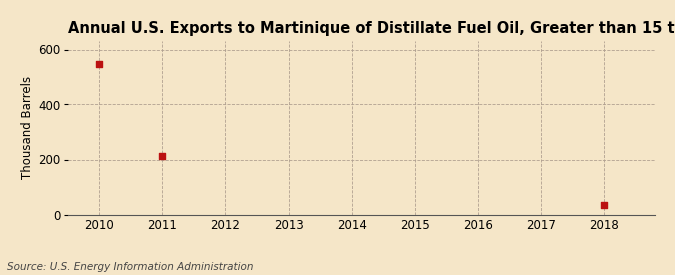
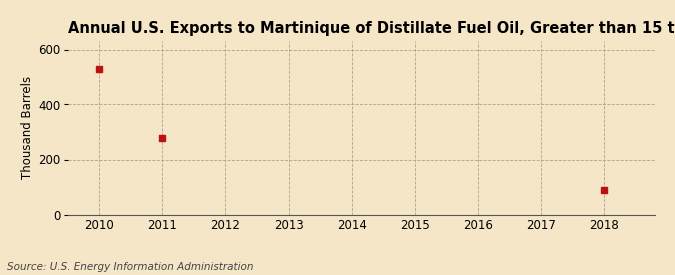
2010: 549 -> 530
2011: 213 -> 280
2018: 33 -> 90
